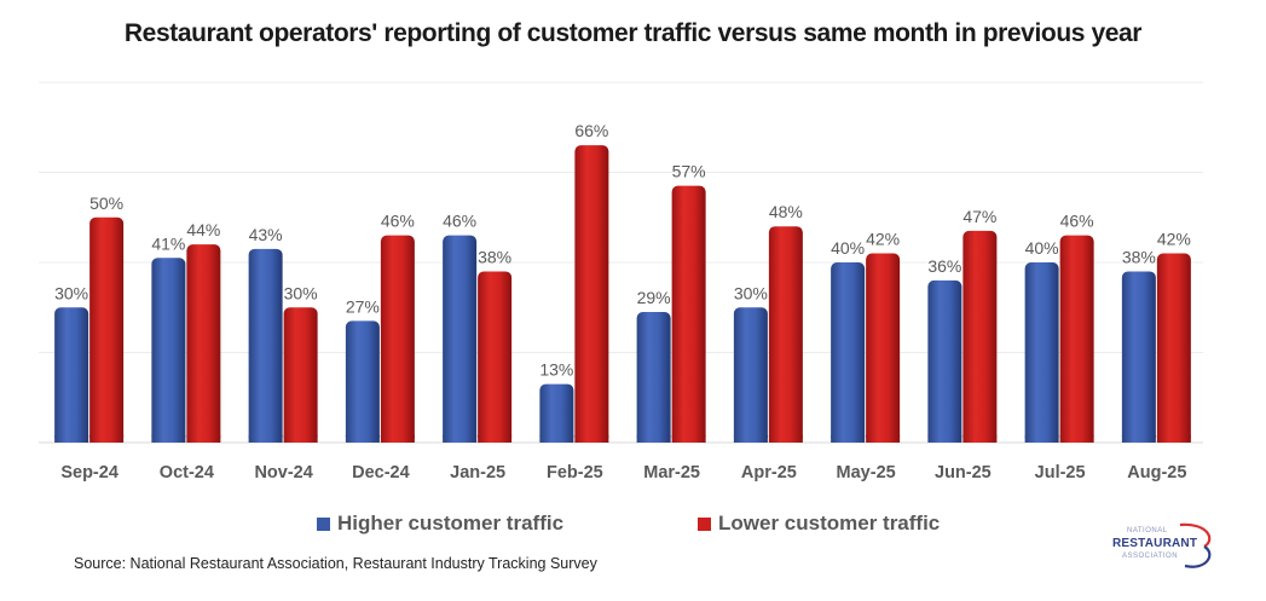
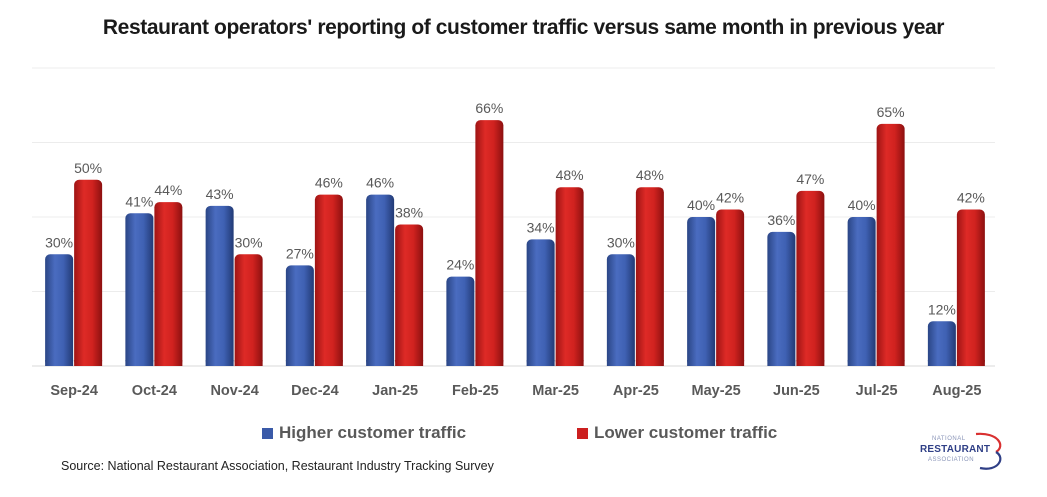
Higher customer traffic/Feb-25: 13% -> 24%
Higher customer traffic/Mar-25: 29% -> 34%
Lower customer traffic/Mar-25: 57% -> 48%
Lower customer traffic/Jul-25: 46% -> 65%
Higher customer traffic/Aug-25: 38% -> 12%
